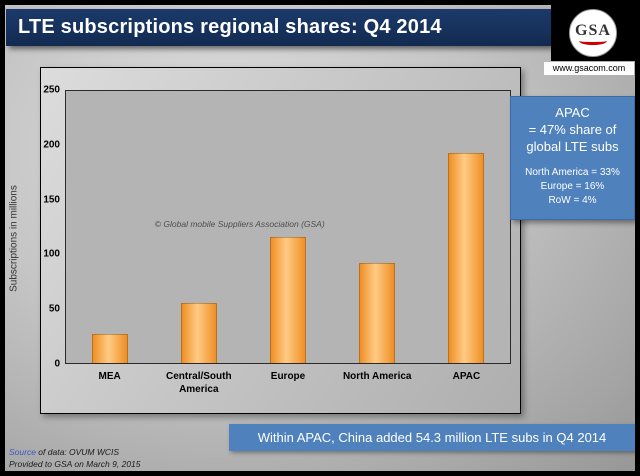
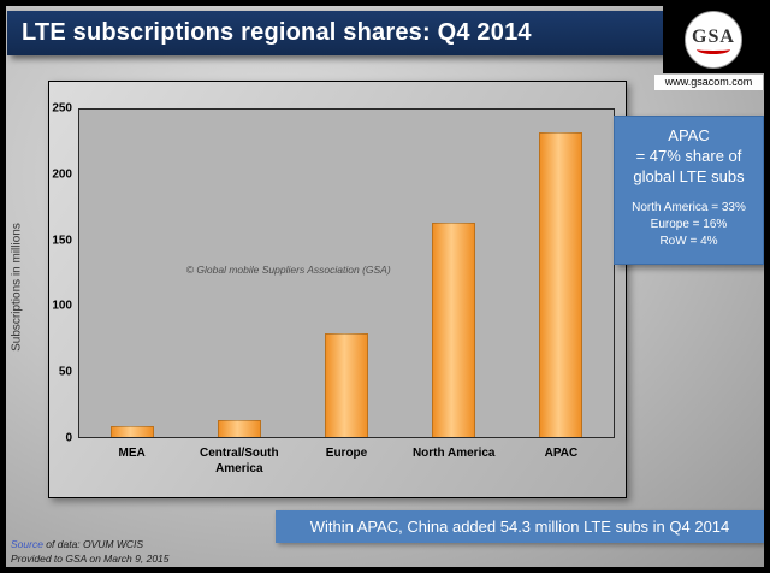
MEA: 27 -> 8
Central/South America: 55 -> 13
Europe: 116 -> 79
North America: 92 -> 164
APAC: 193 -> 233
